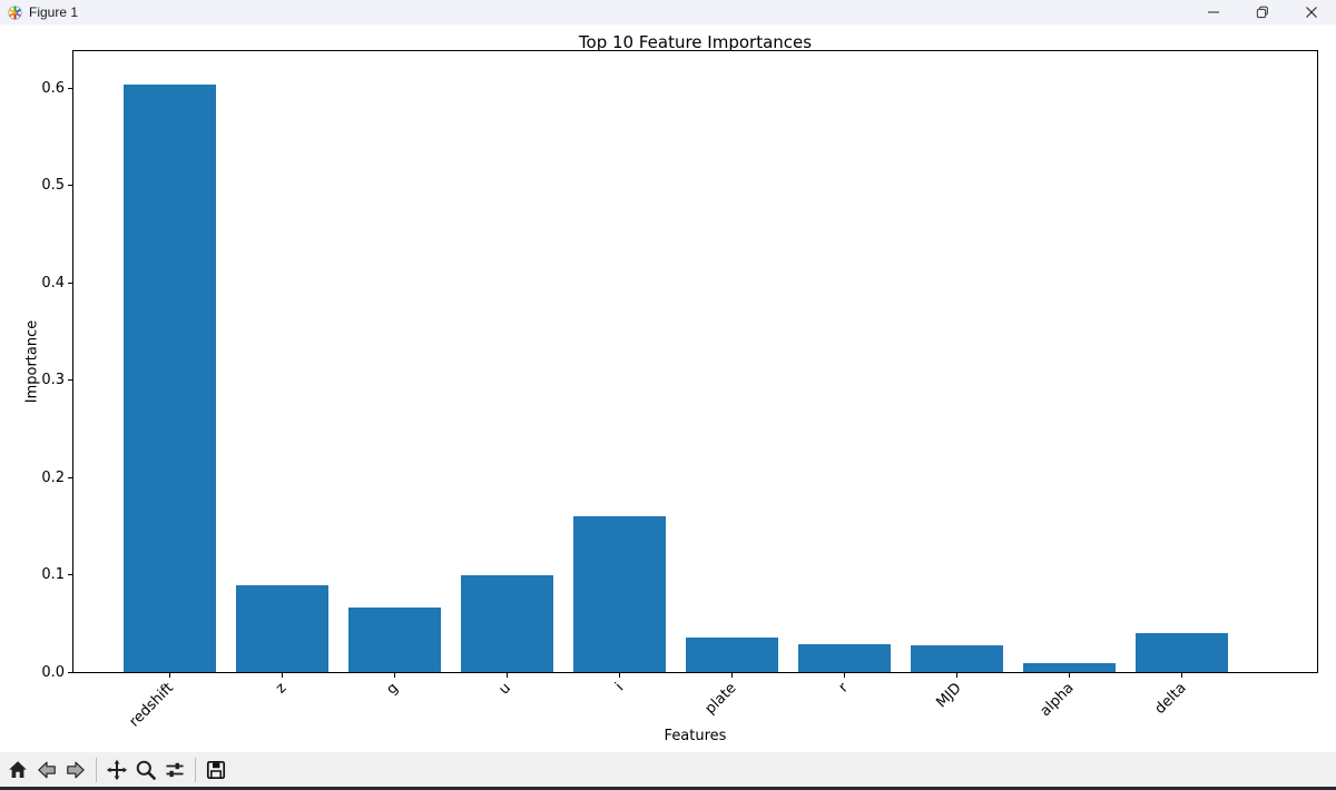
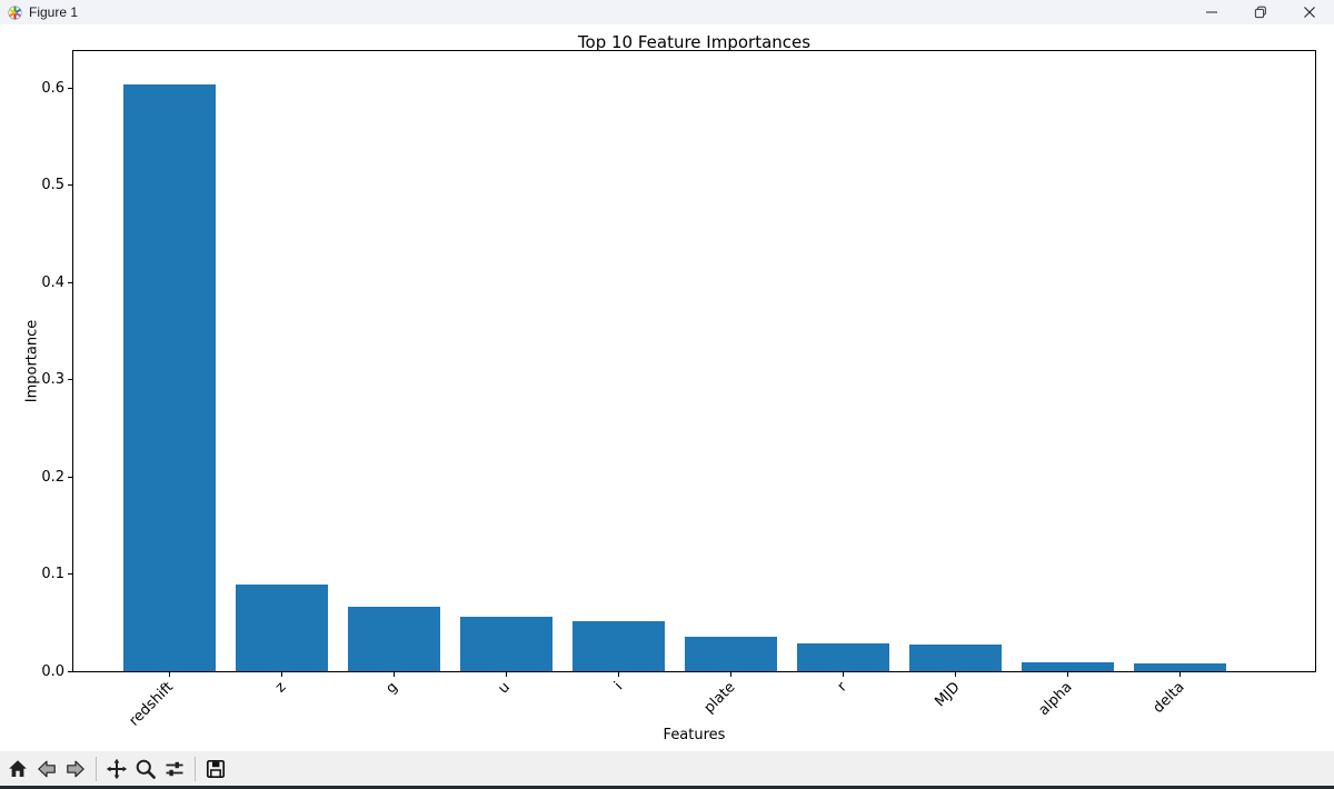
u: 0.10 -> 0.06
i: 0.16 -> 0.05
delta: 0.04 -> 0.01
